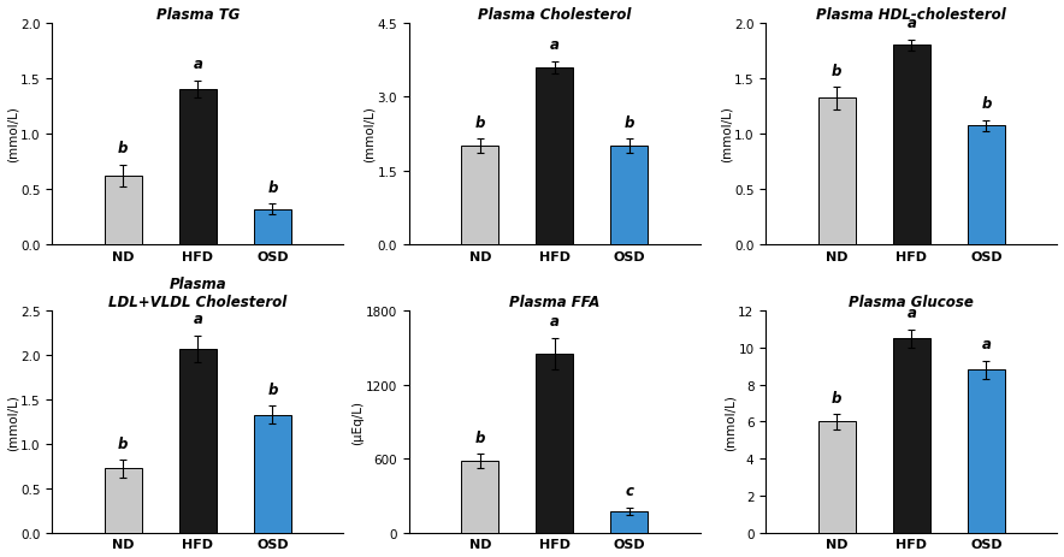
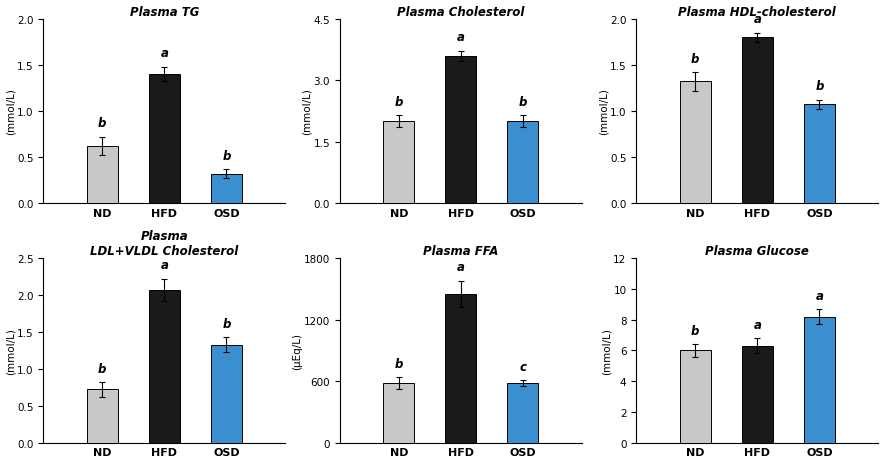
Plasma FFA/OSD: 180 -> 580
Plasma Glucose/HFD: 10.5 -> 6.3
Plasma Glucose/OSD: 8.8 -> 8.2
